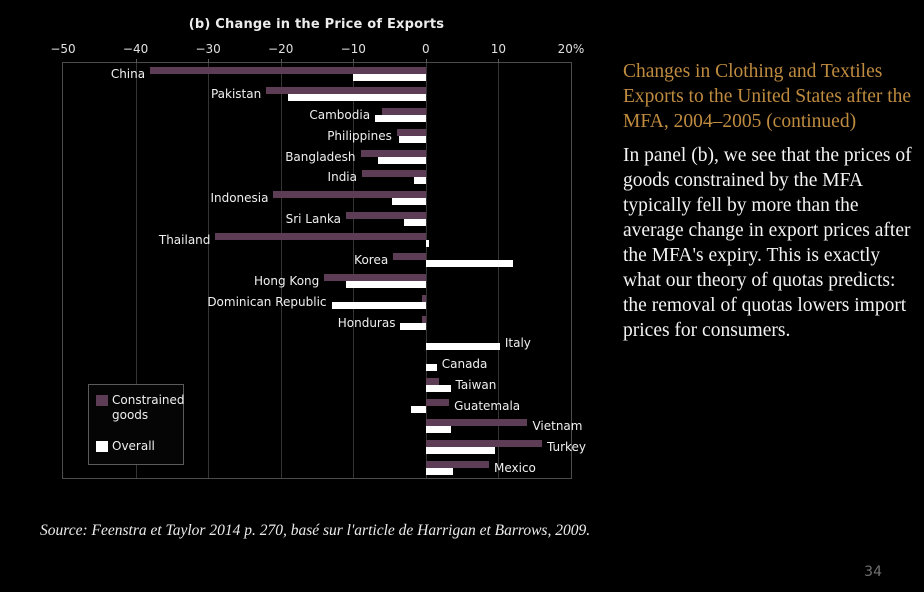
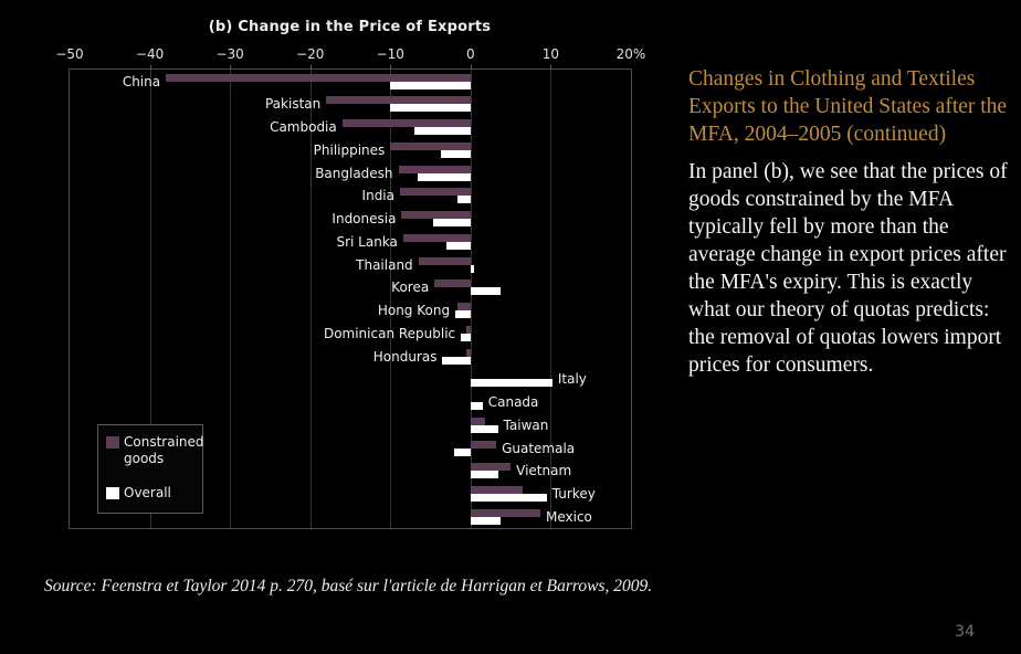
Constrained goods/Pakistan: -22% -> -18%
Overall/Pakistan: -19% -> -10%
Constrained goods/Cambodia: -6% -> -16%
Constrained goods/Philippines: -4% -> -10%
Constrained goods/Indonesia: -21% -> -9%
Constrained goods/Sri Lanka: -11% -> -8%
Constrained goods/Thailand: -29% -> -6%
Overall/Korea: 12% -> 4%
Constrained goods/Hong Kong: -14% -> -2%
Overall/Hong Kong: -11% -> -2%
Overall/Dominican Republic: -13% -> -1%
Constrained goods/Vietnam: 14% -> 5%
Constrained goods/Turkey: 16% -> 6%
